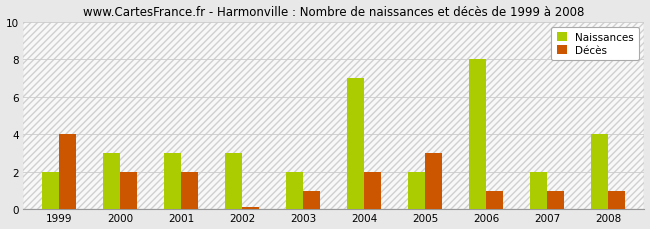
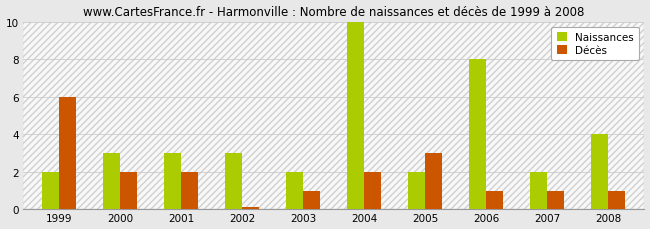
Décès/1999: 4.0 -> 6.0
Naissances/2004: 7 -> 10
